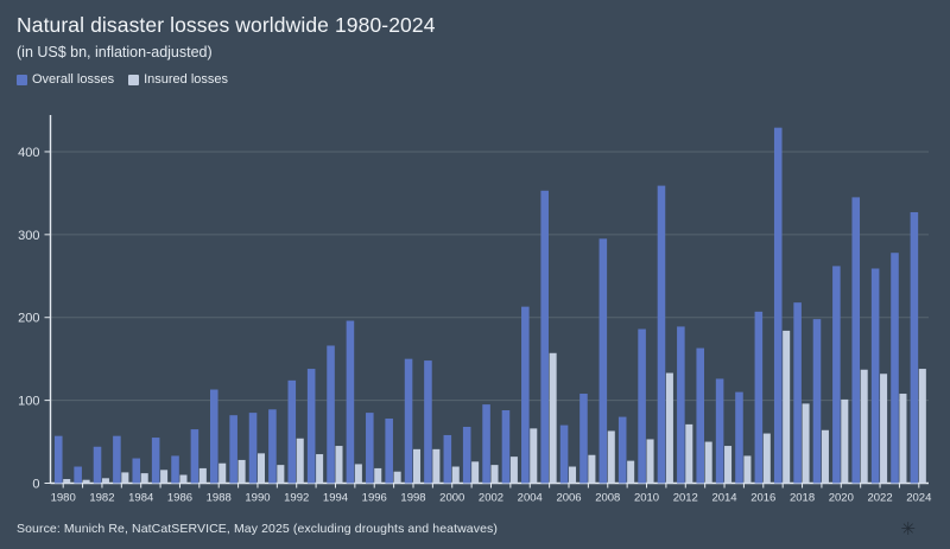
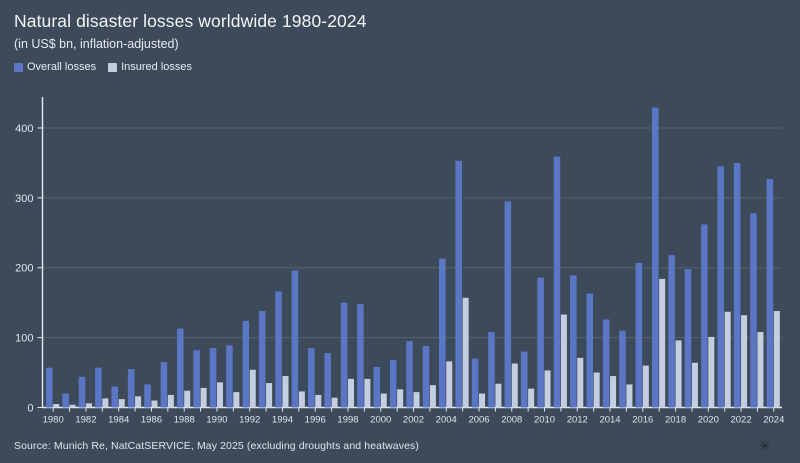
Overall losses/2022: 260 -> 350
